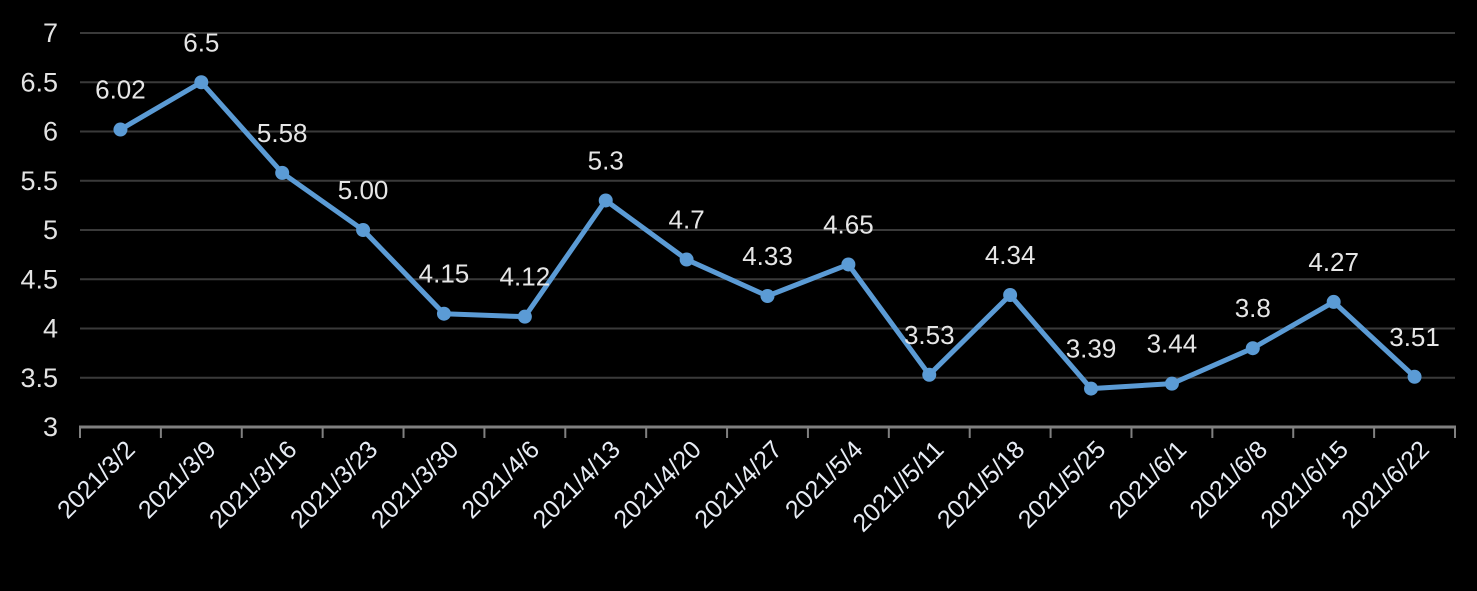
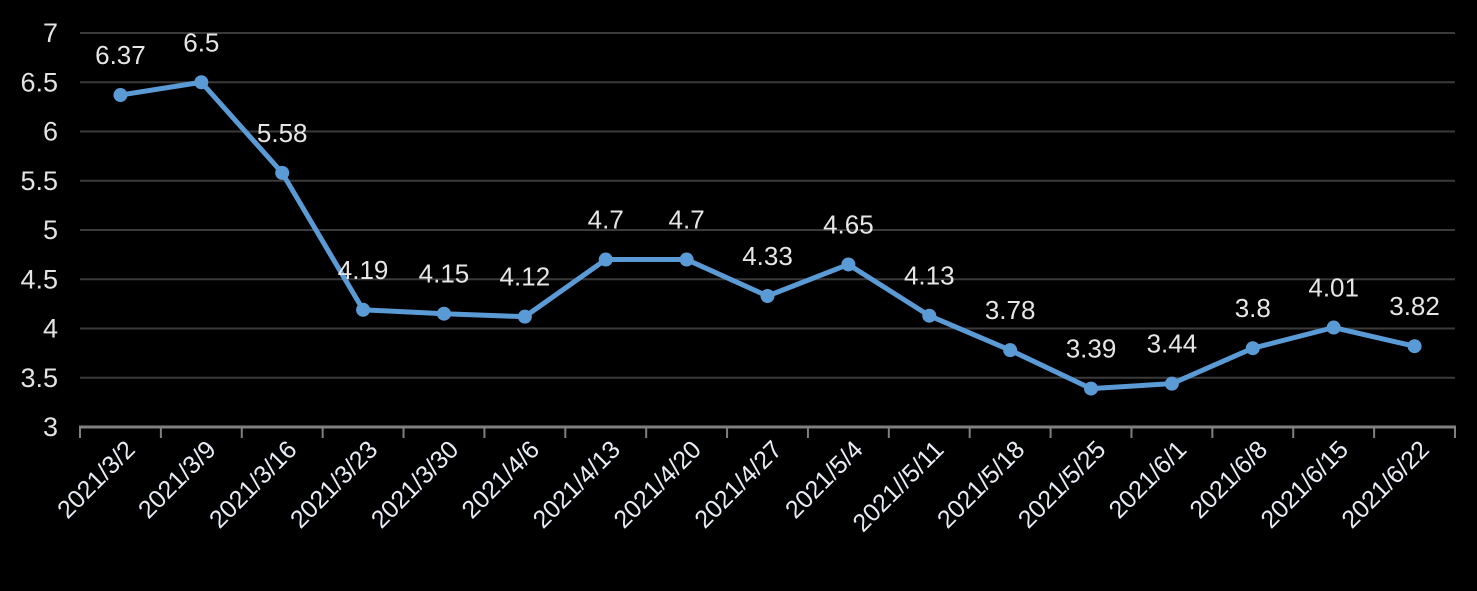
2021/3/2: 6.02 -> 6.37
2021/3/23: 5.00 -> 4.19
2021/4/13: 5.3 -> 4.7
2021//5/11: 3.53 -> 4.13
2021/5/18: 4.34 -> 3.78
2021/6/15: 4.27 -> 4.01
2021/6/22: 3.51 -> 3.82
